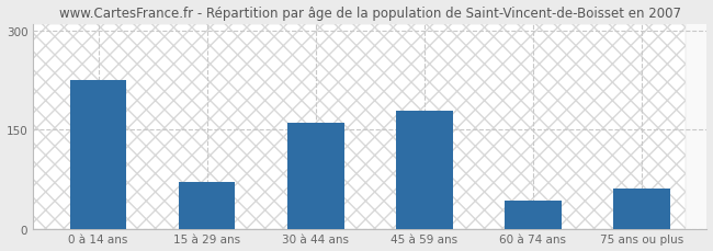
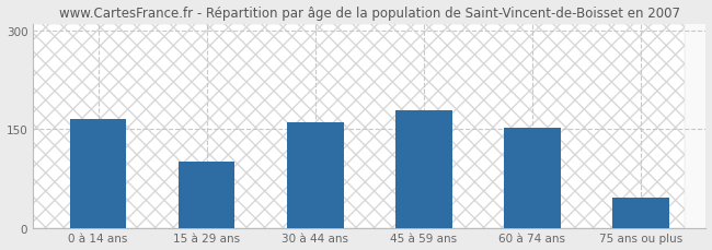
0 à 14 ans: 224 -> 165
15 à 29 ans: 70 -> 100
60 à 74 ans: 42 -> 152
75 ans ou plus: 60 -> 45
